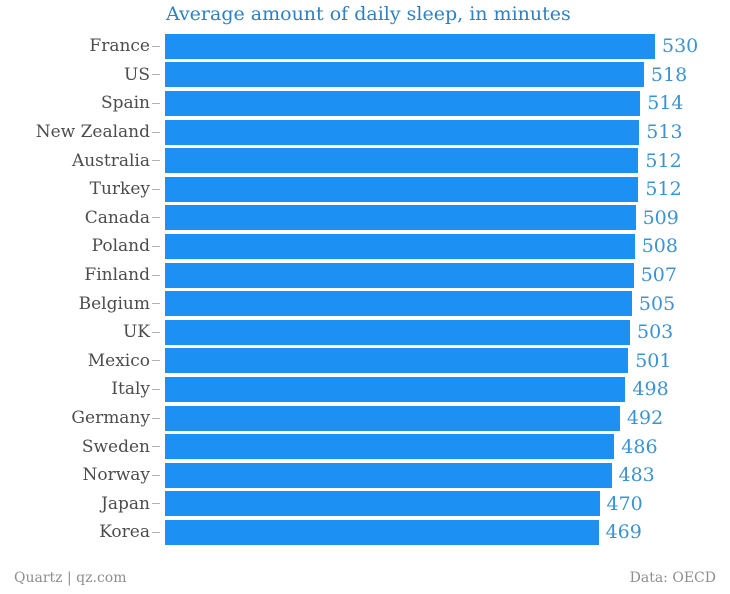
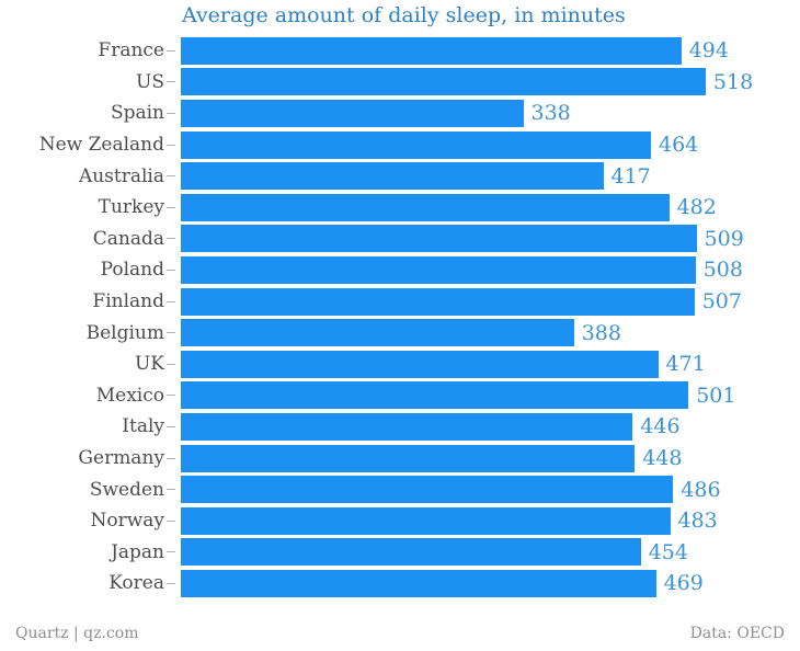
France: 530 -> 494
Spain: 514 -> 338
New Zealand: 513 -> 464
Australia: 512 -> 417
Turkey: 512 -> 482
Belgium: 505 -> 388
UK: 503 -> 471
Italy: 498 -> 446
Germany: 492 -> 448
Japan: 470 -> 454
